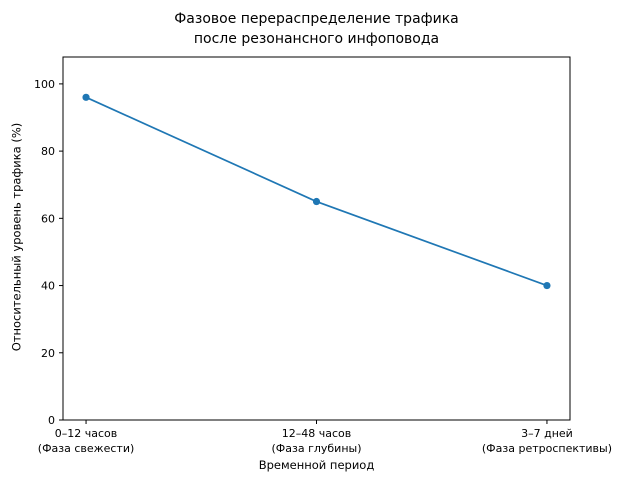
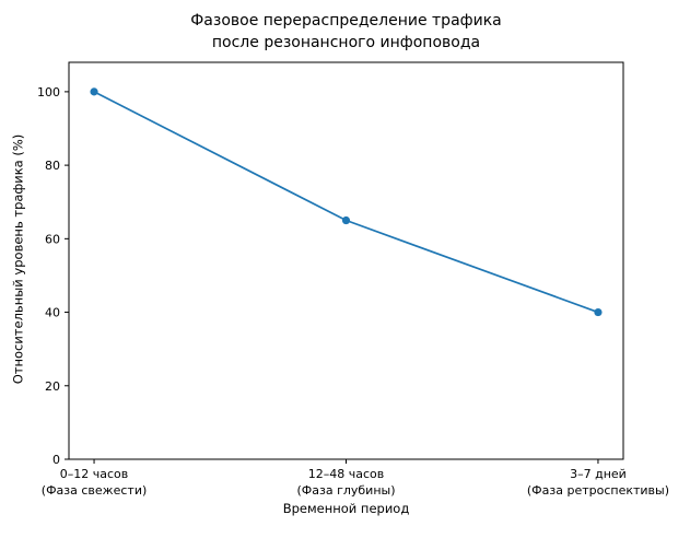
0–12 часов (Фаза свежести): 96 -> 100
